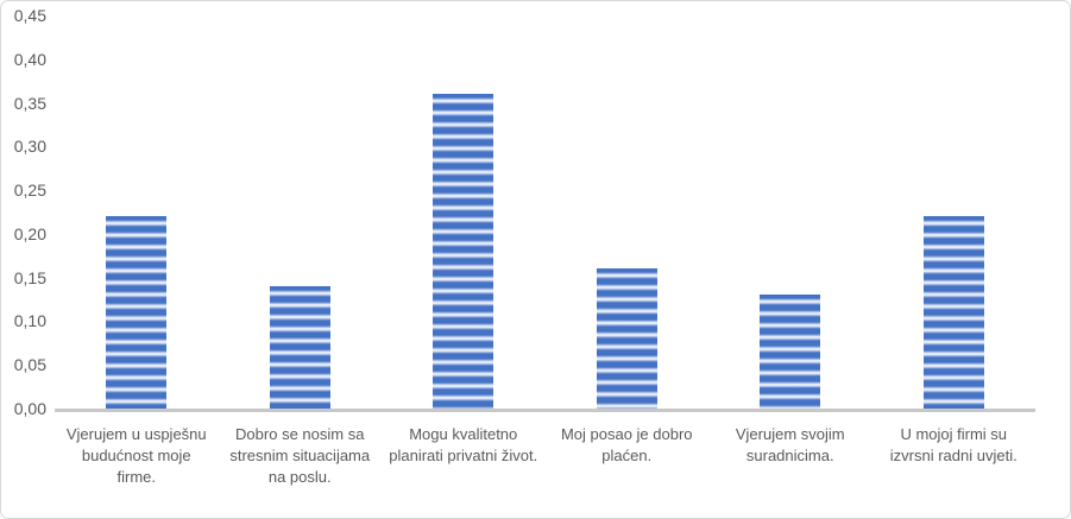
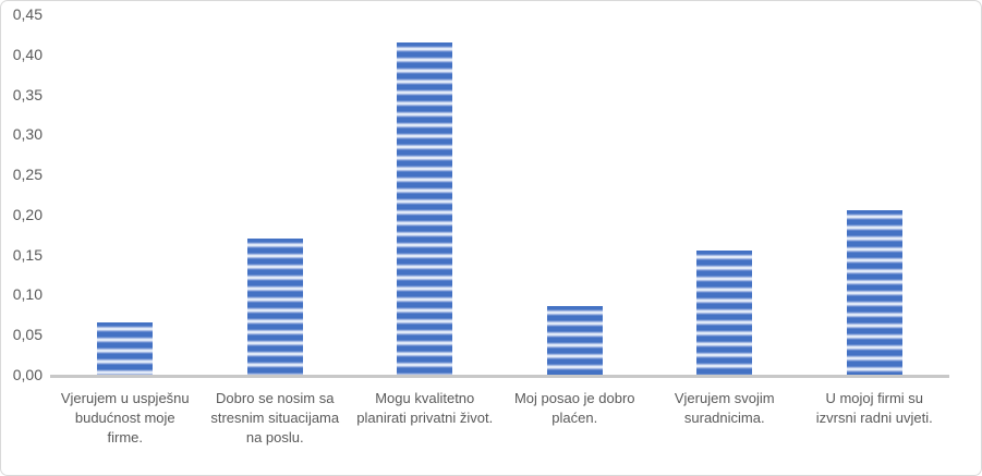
Vjerujem u uspješnu budućnost moje firme.: 0,22 -> 0,07
Dobro se nosim sa stresnim situacijama na poslu.: 0,14 -> 0,17
Mogu kvalitetno planirati privatni život.: 0,36 -> 0,41
Moj posao je dobro plaćen.: 0,16 -> 0,09
Vjerujem svojim suradnicima.: 0,13 -> 0,15
U mojoj firmi su izvrsni radni uvjeti.: 0,22 -> 0,20
